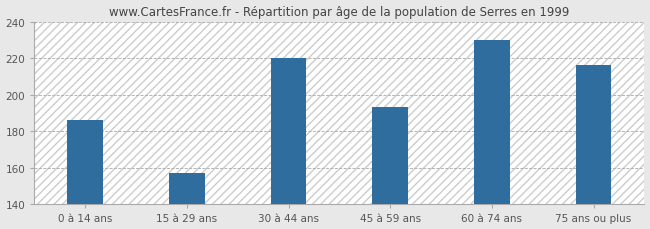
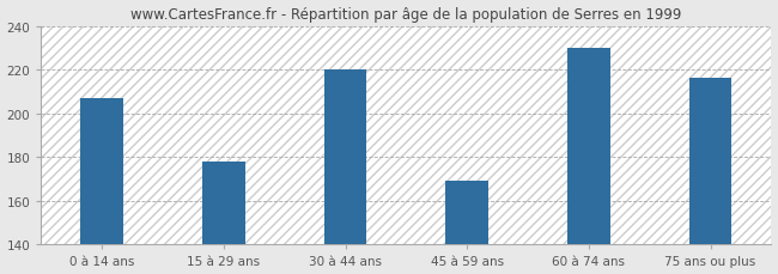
0 à 14 ans: 186 -> 207
15 à 29 ans: 157 -> 178
45 à 59 ans: 193 -> 169
